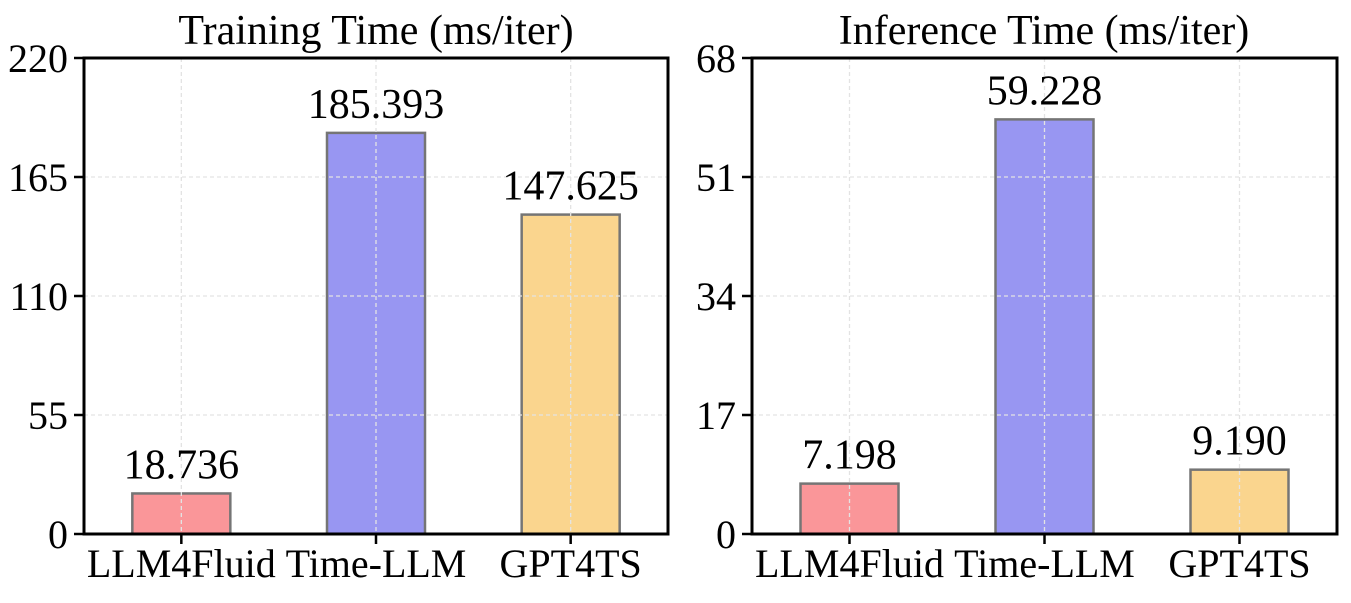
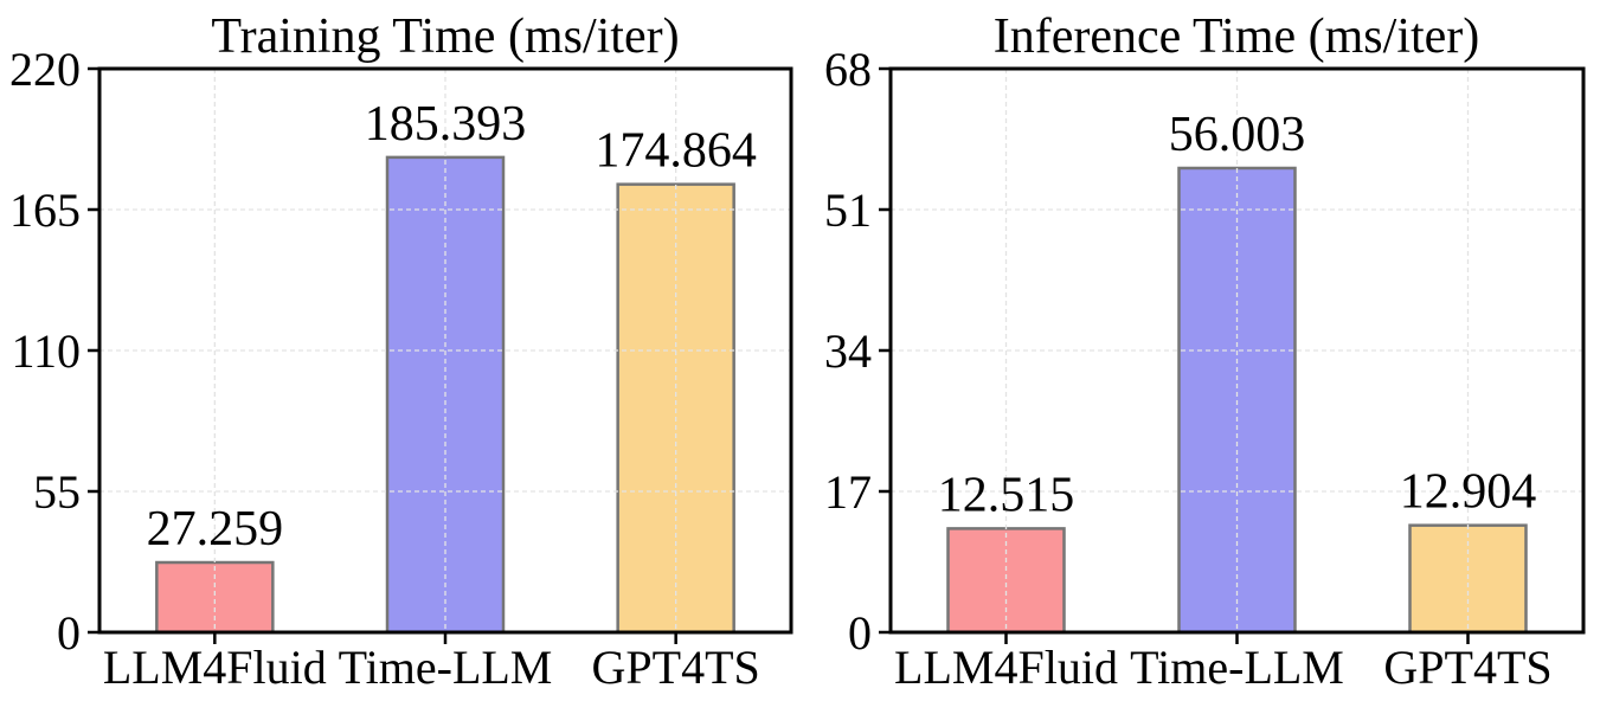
Training Time (ms/iter)/LLM4Fluid: 18.736 -> 27.259
Training Time (ms/iter)/GPT4TS: 147.625 -> 174.864
Inference Time (ms/iter)/LLM4Fluid: 7.198 -> 12.515
Inference Time (ms/iter)/Time-LLM: 59.228 -> 56.003
Inference Time (ms/iter)/GPT4TS: 9.190 -> 12.904
